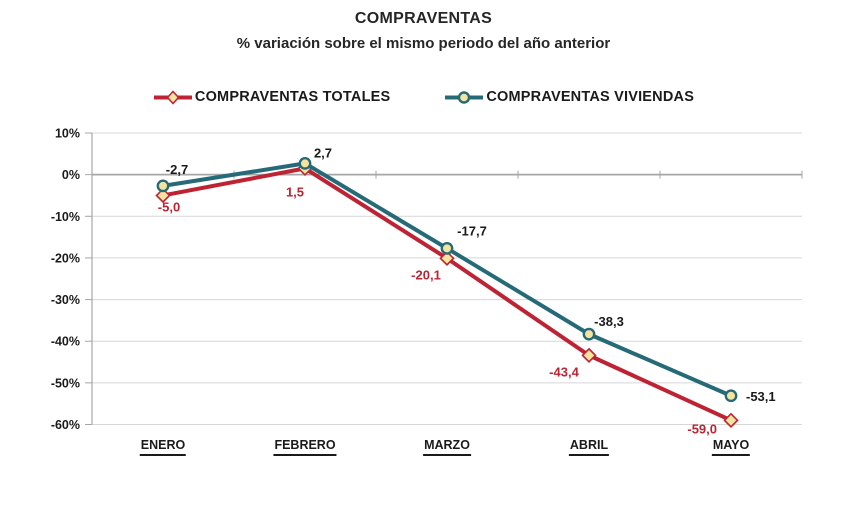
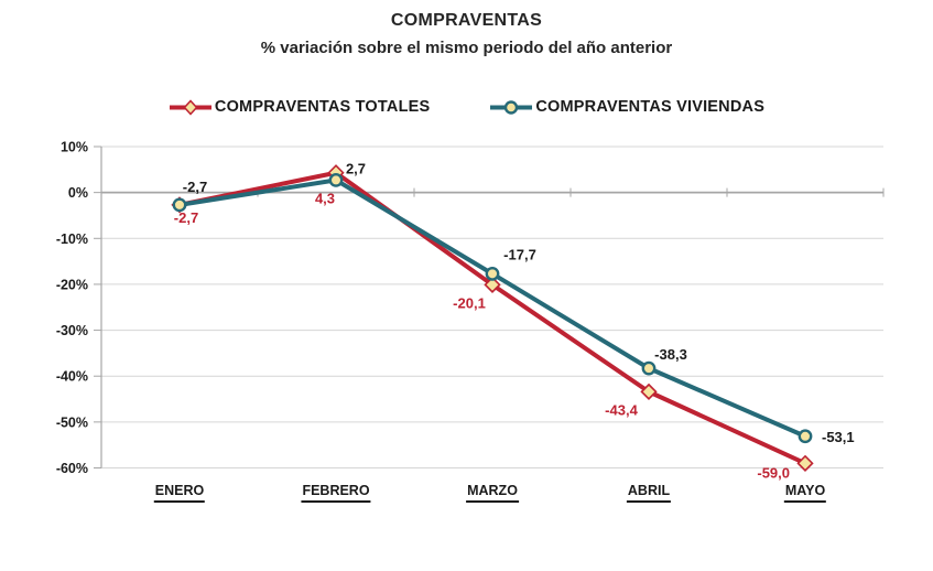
COMPRAVENTAS TOTALES/ENERO: -5,0 -> -2,7
COMPRAVENTAS TOTALES/FEBRERO: 1,5 -> 4,3
